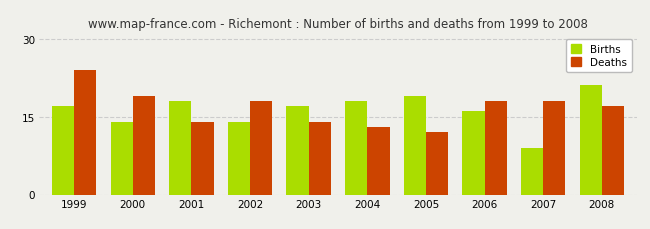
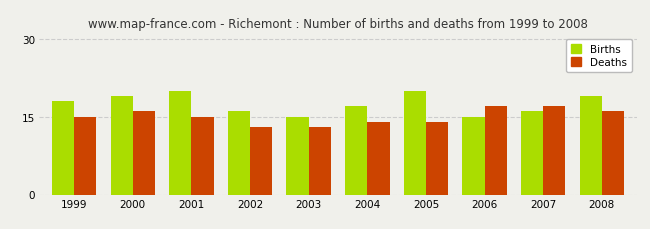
Births/1999: 17 -> 18
Deaths/1999: 24 -> 15
Births/2000: 14 -> 19
Deaths/2000: 19 -> 16
Births/2001: 18 -> 20
Deaths/2001: 14 -> 15
Births/2002: 14 -> 16
Deaths/2002: 18 -> 13
Births/2003: 17 -> 15
Deaths/2003: 14 -> 13
Births/2004: 18 -> 17
Deaths/2004: 13 -> 14
Births/2005: 19 -> 20
Deaths/2005: 12 -> 14
Births/2006: 16 -> 15
Deaths/2006: 18 -> 17
Births/2007: 9 -> 16
Deaths/2007: 18 -> 17
Births/2008: 21 -> 19
Deaths/2008: 17 -> 16
